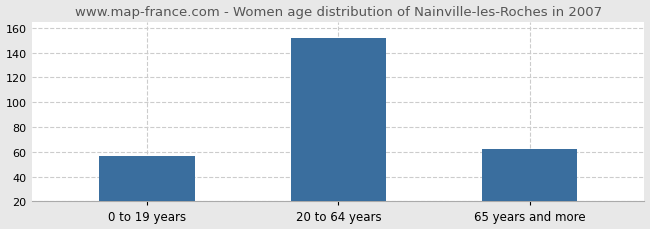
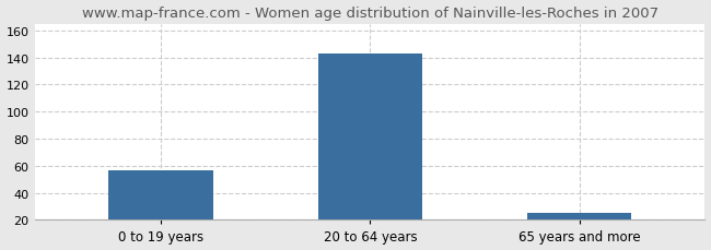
20 to 64 years: 152 -> 143
65 years and more: 62 -> 25
